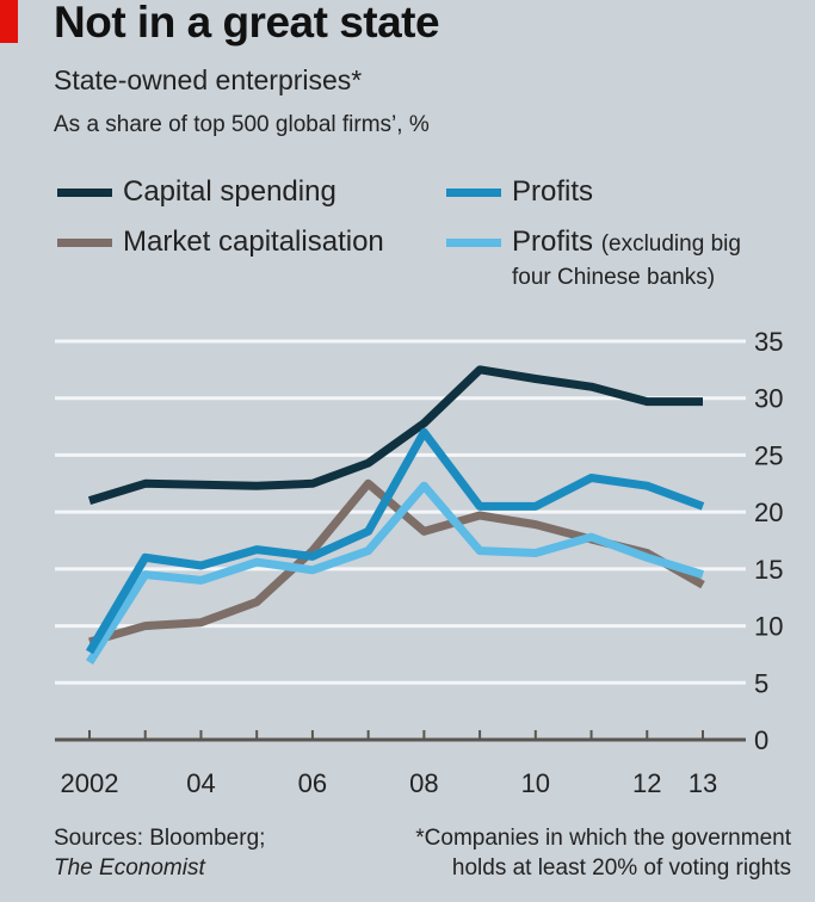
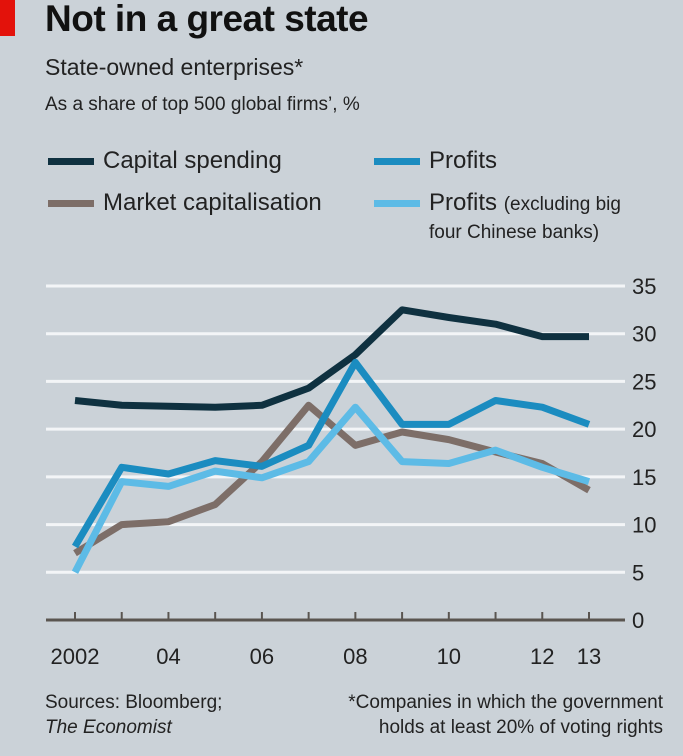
Capital spending/2002: 21 -> 23
Market capitalisation/2002: 9 -> 7
Profits (excluding big four Chinese banks)/2002: 7 -> 5
